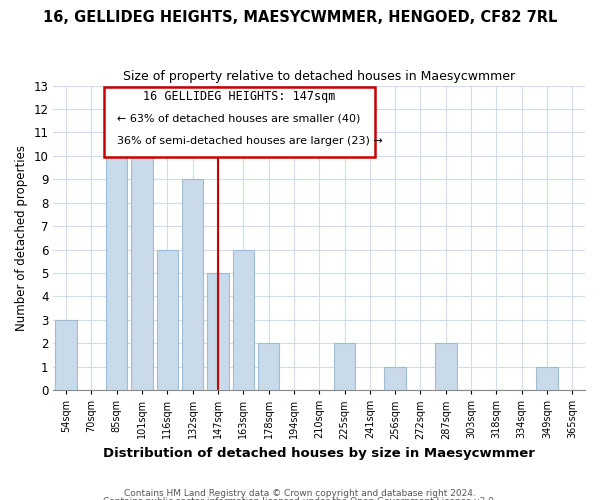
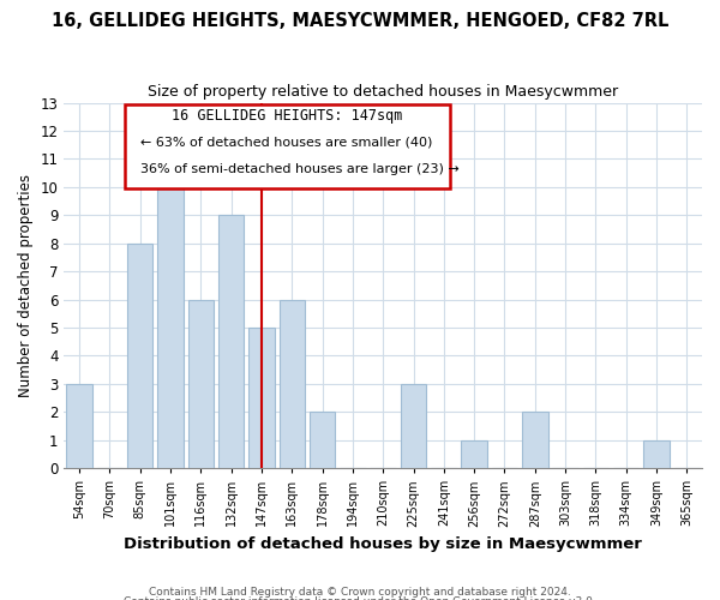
85sqm: 10 -> 8
225sqm: 2 -> 3
